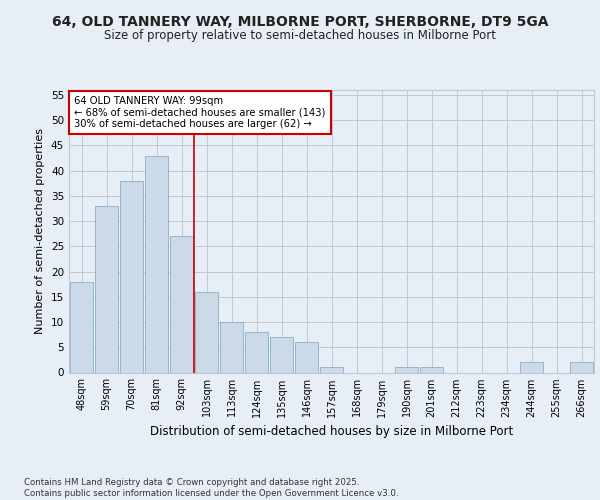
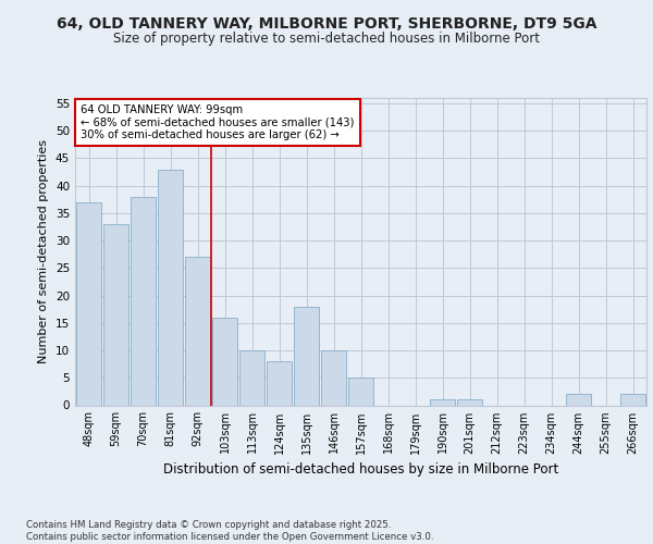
48sqm: 18 -> 37
135sqm: 7 -> 18
146sqm: 6 -> 10
157sqm: 1 -> 5
